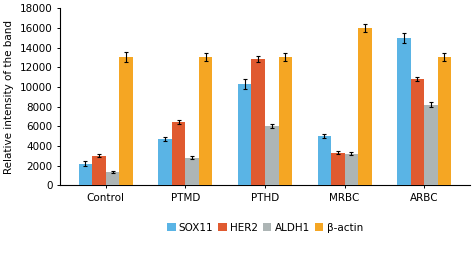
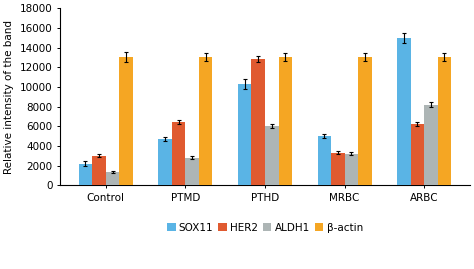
β-actin/MRBC: 16000 -> 13000
HER2/ARBC: 10800 -> 6200
